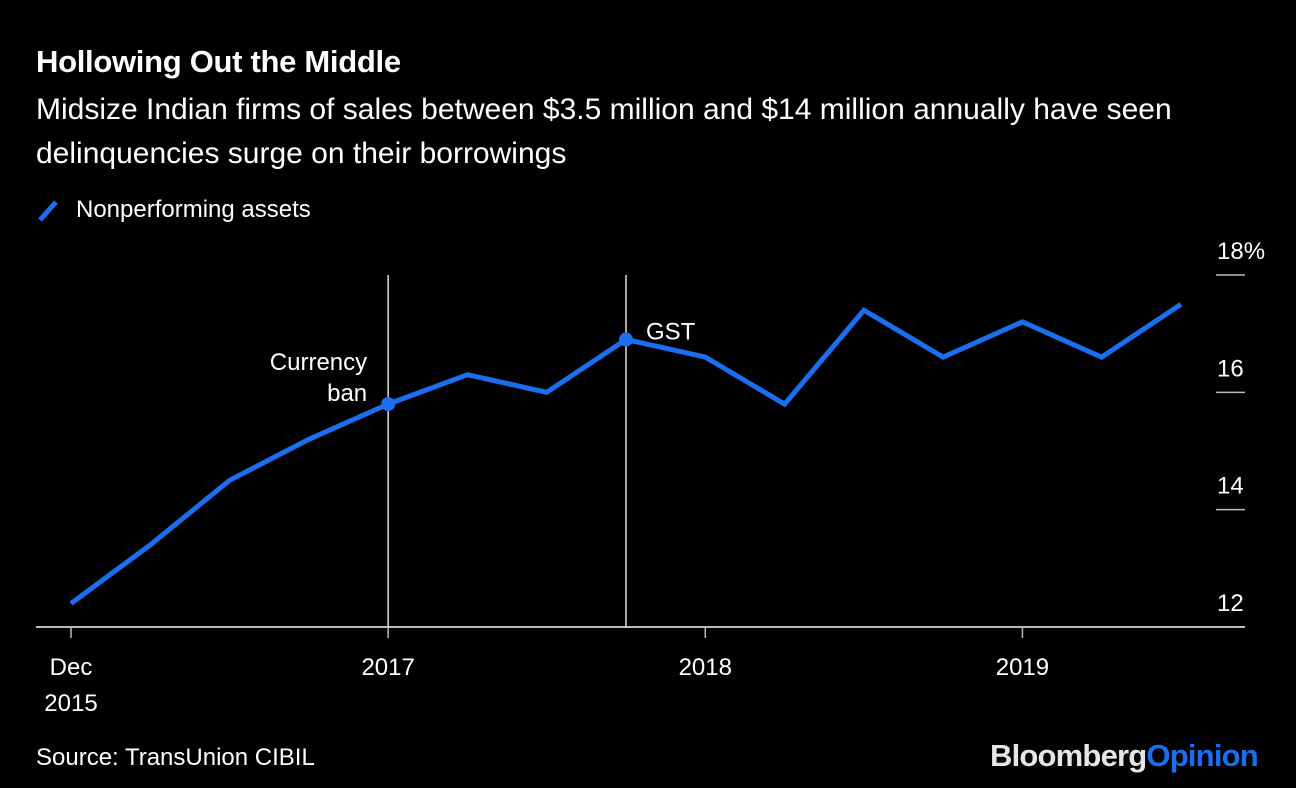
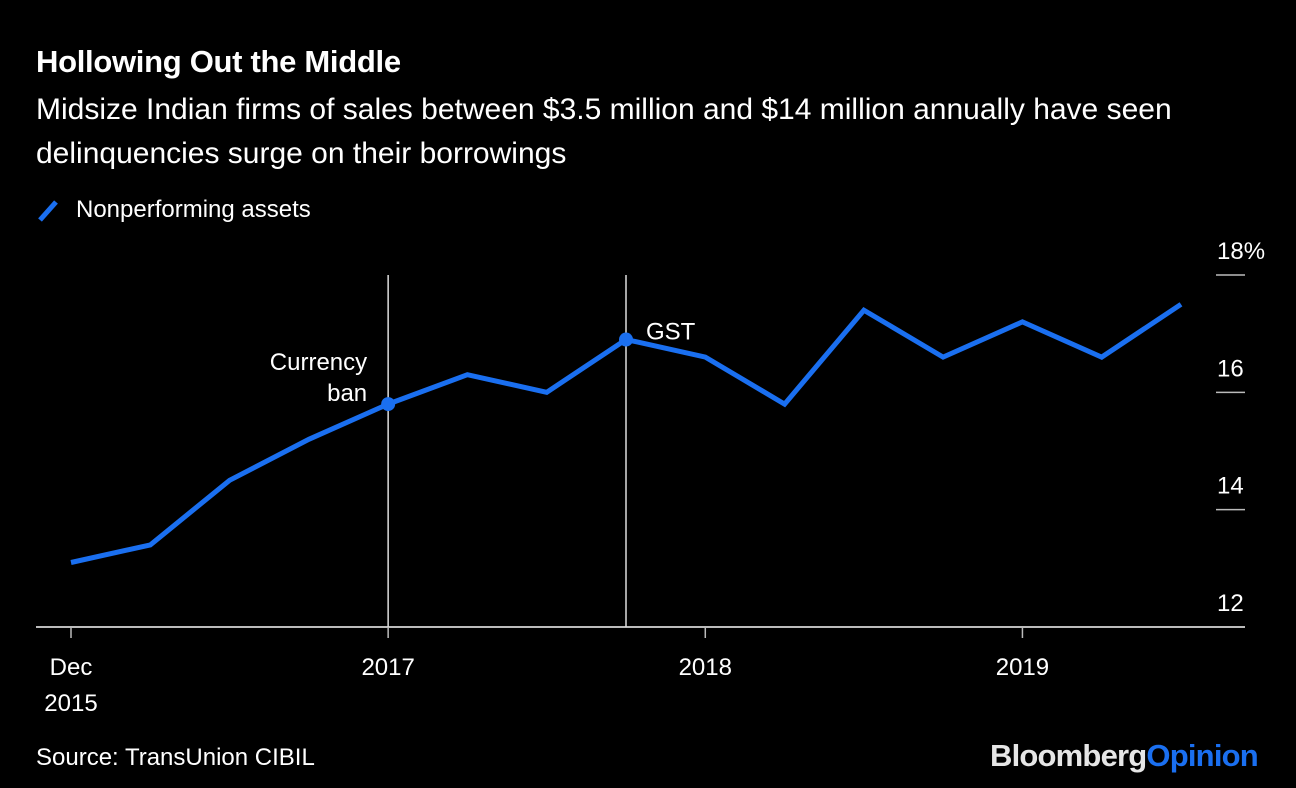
Dec 2015: 12.4% -> 13.1%
